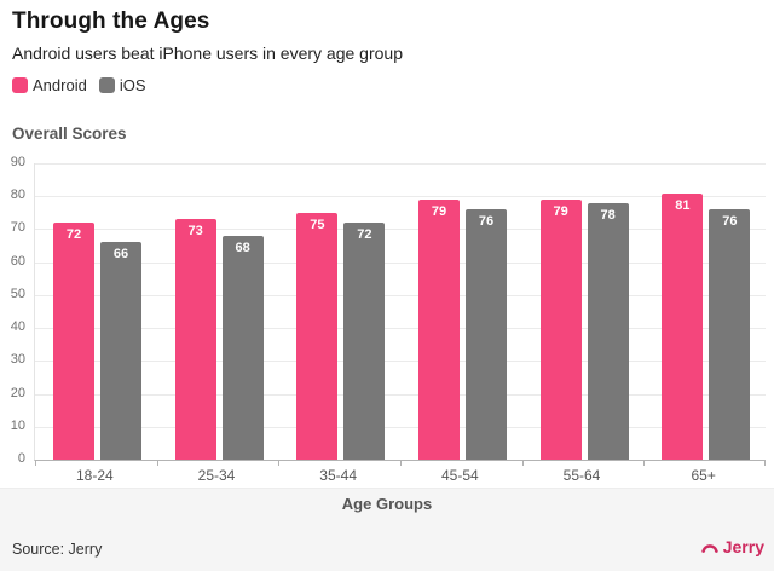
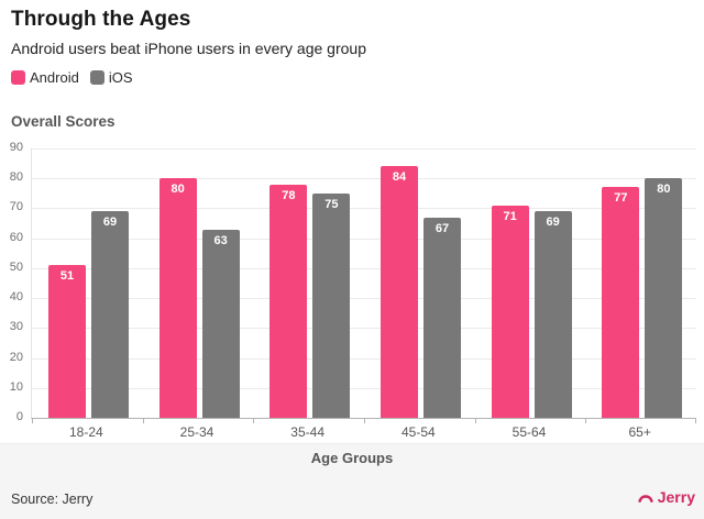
Android/18-24: 72 -> 51
iOS/18-24: 66 -> 69
Android/25-34: 73 -> 80
iOS/25-34: 68 -> 63
Android/35-44: 75 -> 78
iOS/35-44: 72 -> 75
Android/45-54: 79 -> 84
iOS/45-54: 76 -> 67
Android/55-64: 79 -> 71
iOS/55-64: 78 -> 69
Android/65+: 81 -> 77
iOS/65+: 76 -> 80
